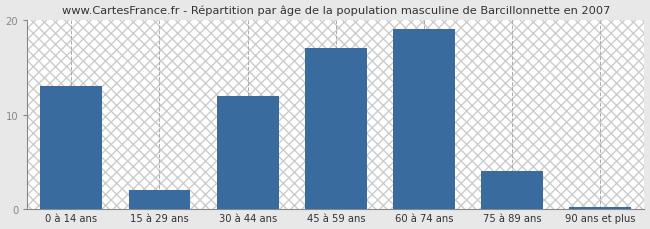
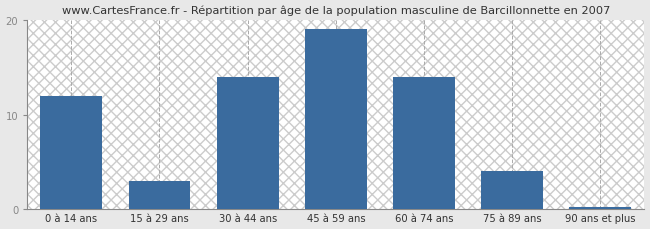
0 à 14 ans: 13.0 -> 12.0
15 à 29 ans: 2.0 -> 3.0
30 à 44 ans: 12.0 -> 14.0
45 à 59 ans: 17.0 -> 19.0
60 à 74 ans: 19.0 -> 14.0
